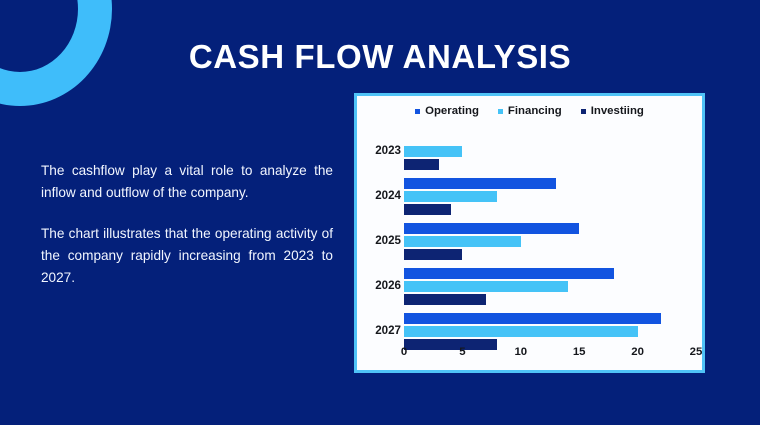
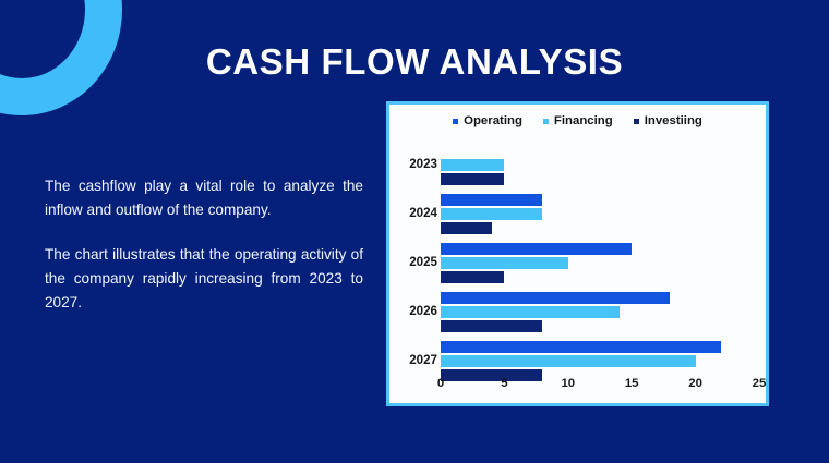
Investiing/2023: 3 -> 5
Operating/2024: 13 -> 8
Investiing/2026: 7 -> 8
